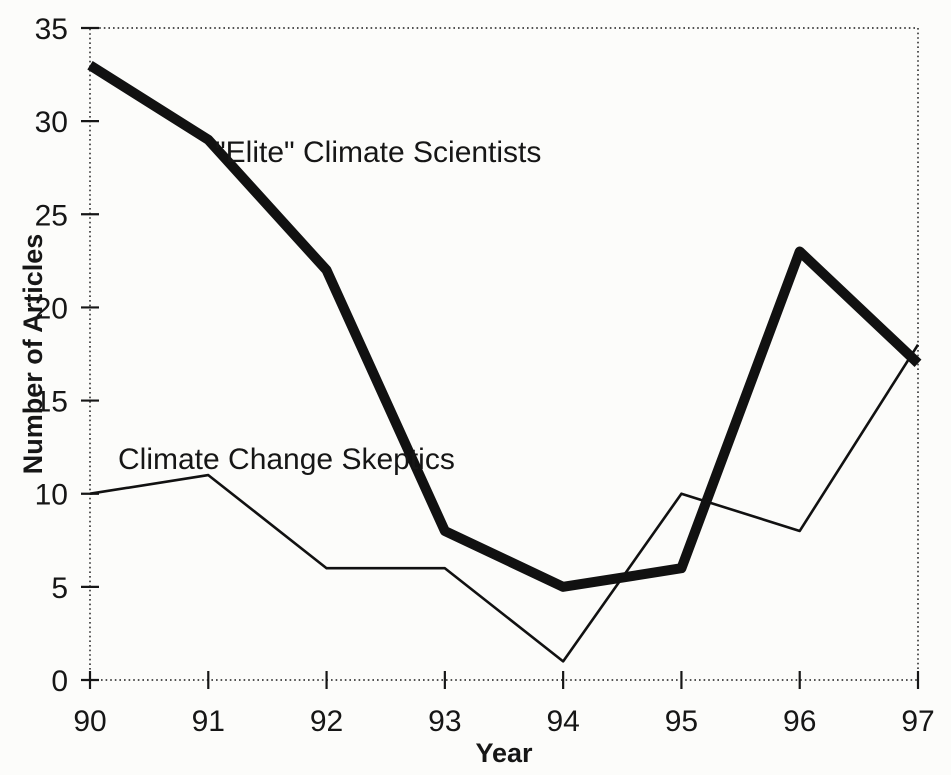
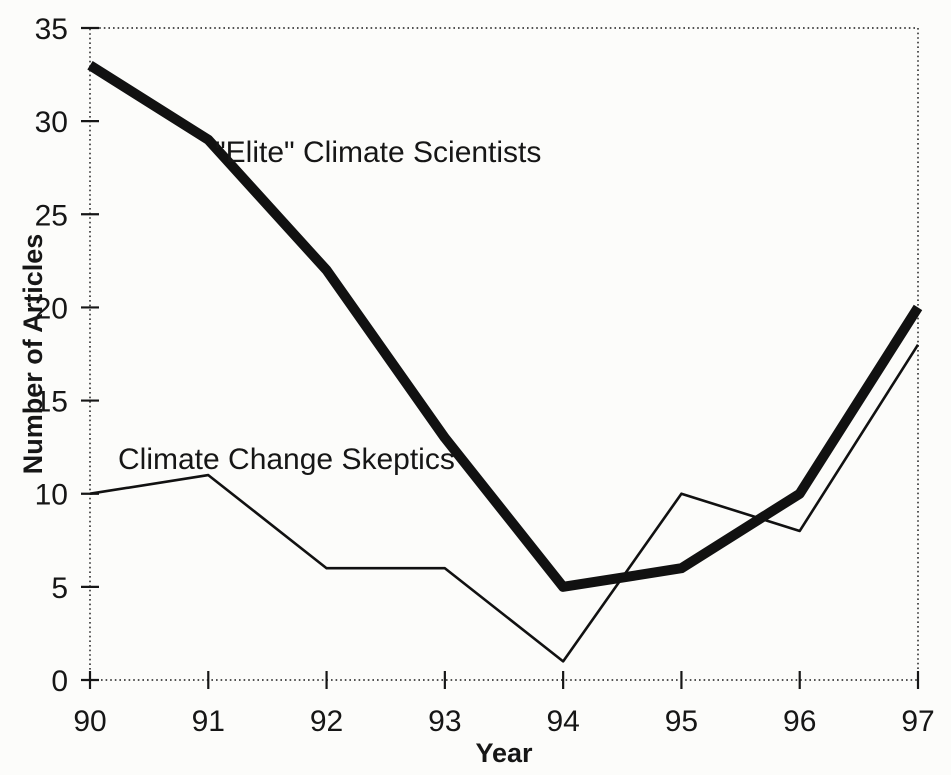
"Elite" Climate Scientists/93: 8 -> 13
"Elite" Climate Scientists/96: 23 -> 10
"Elite" Climate Scientists/97: 17 -> 20
